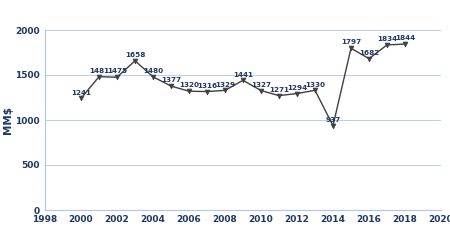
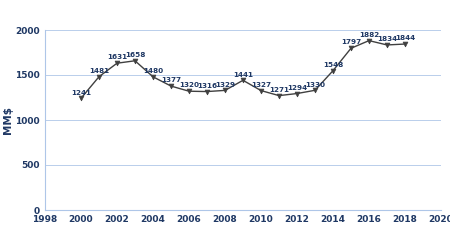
2002: 1475 -> 1631
2014: 937 -> 1548
2016: 1682 -> 1882
